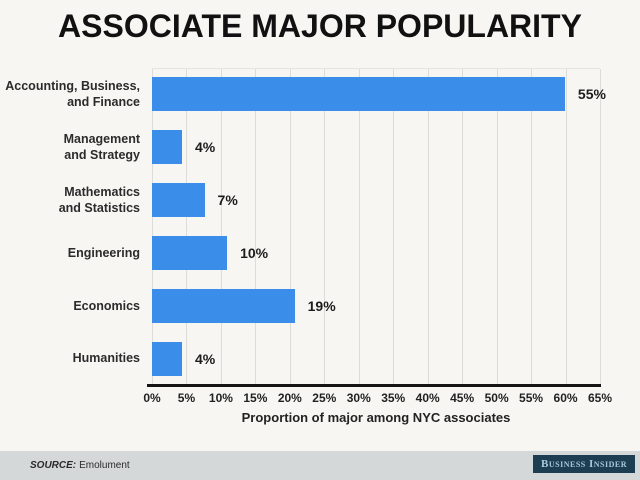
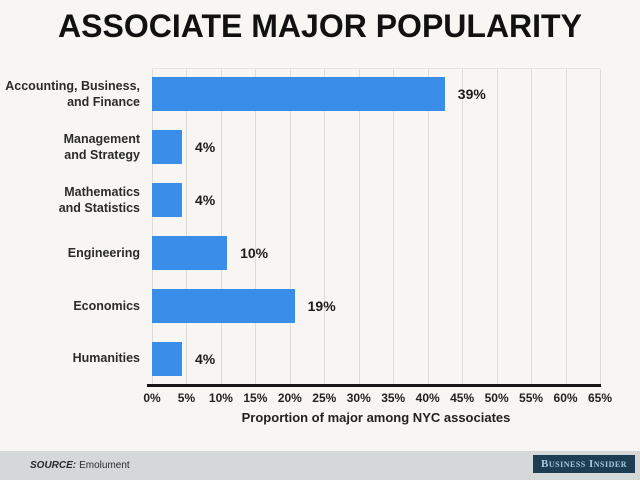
Accounting, Business, and Finance: 55% -> 39%
Mathematics and Statistics: 7% -> 4%
